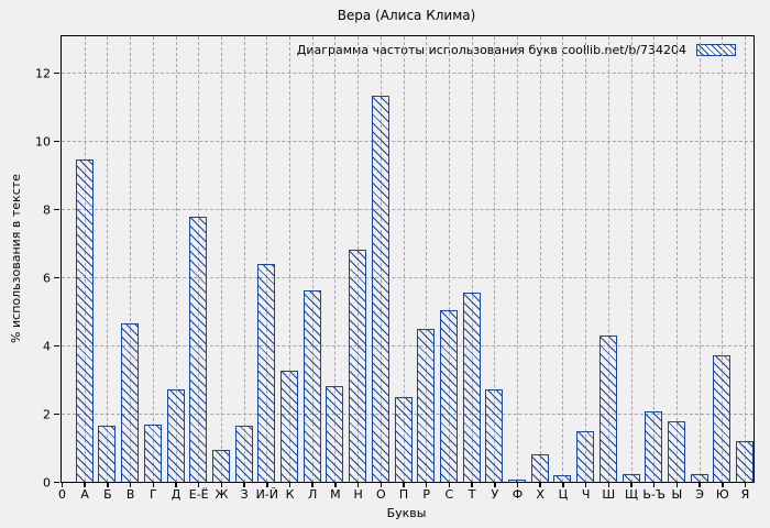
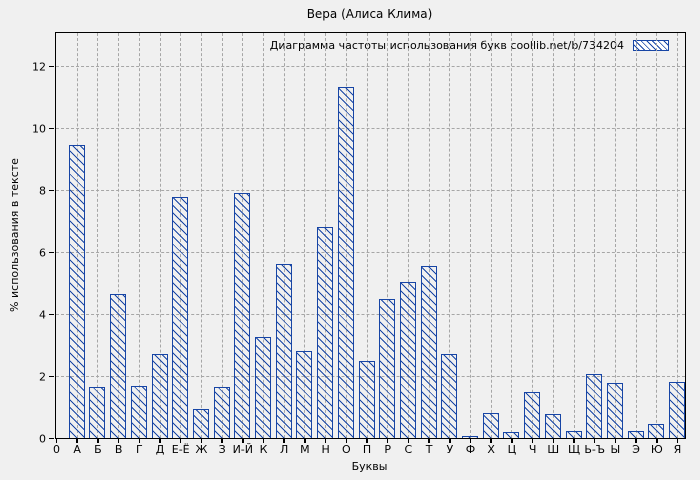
И-Й: 6.4 -> 7.9
Ш: 4.3 -> 0.8
Ю: 3.7 -> 0.5
Я: 1.2 -> 1.8
